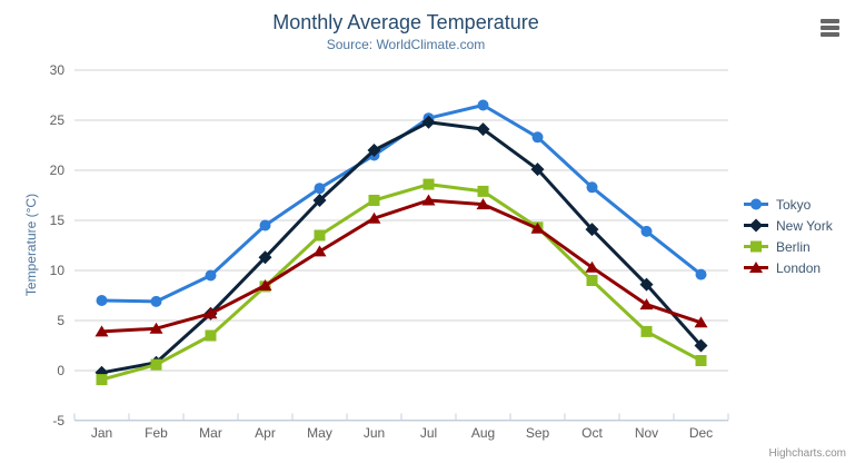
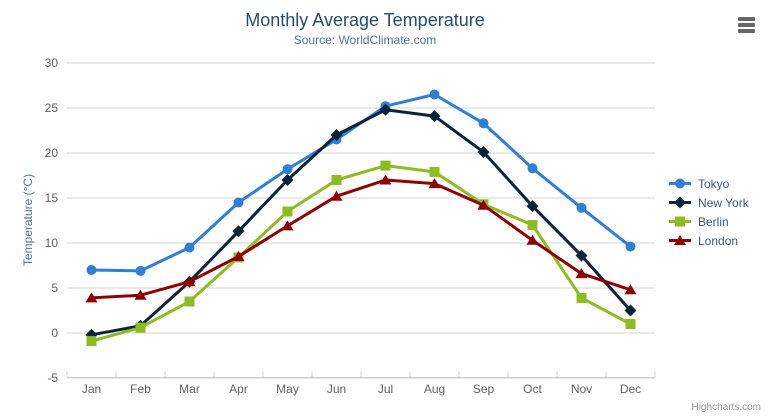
Berlin/Oct: 9 -> 12
